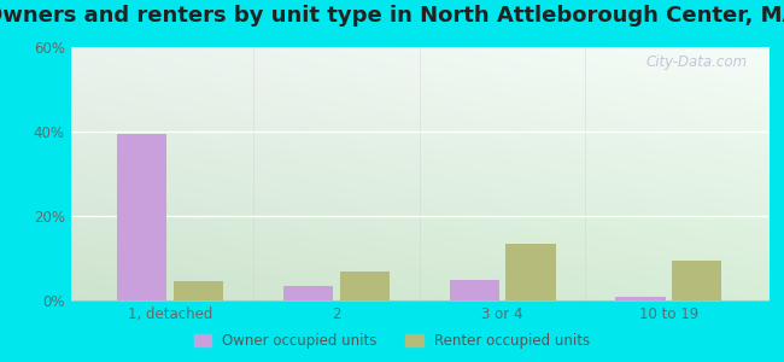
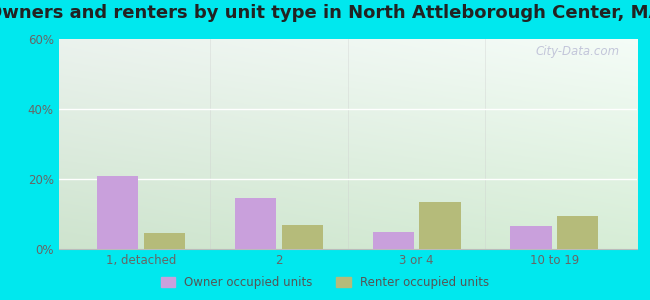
Owner occupied units/1, detached: 39.5% -> 21.0%
Owner occupied units/2: 3.5% -> 14.5%
Owner occupied units/10 to 19: 1.0% -> 6.5%
